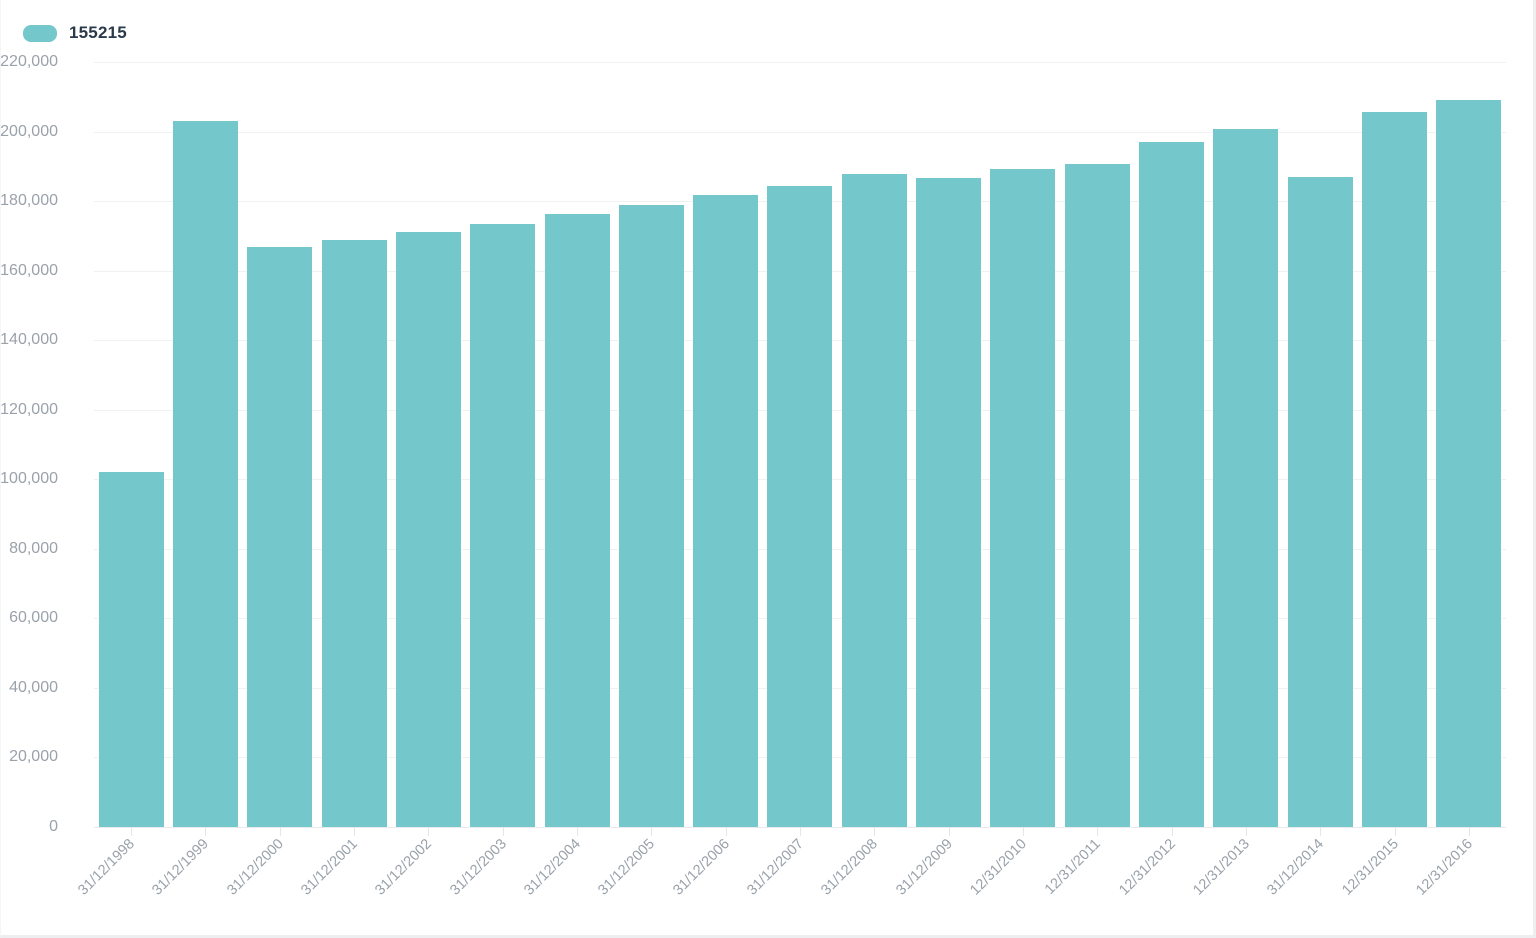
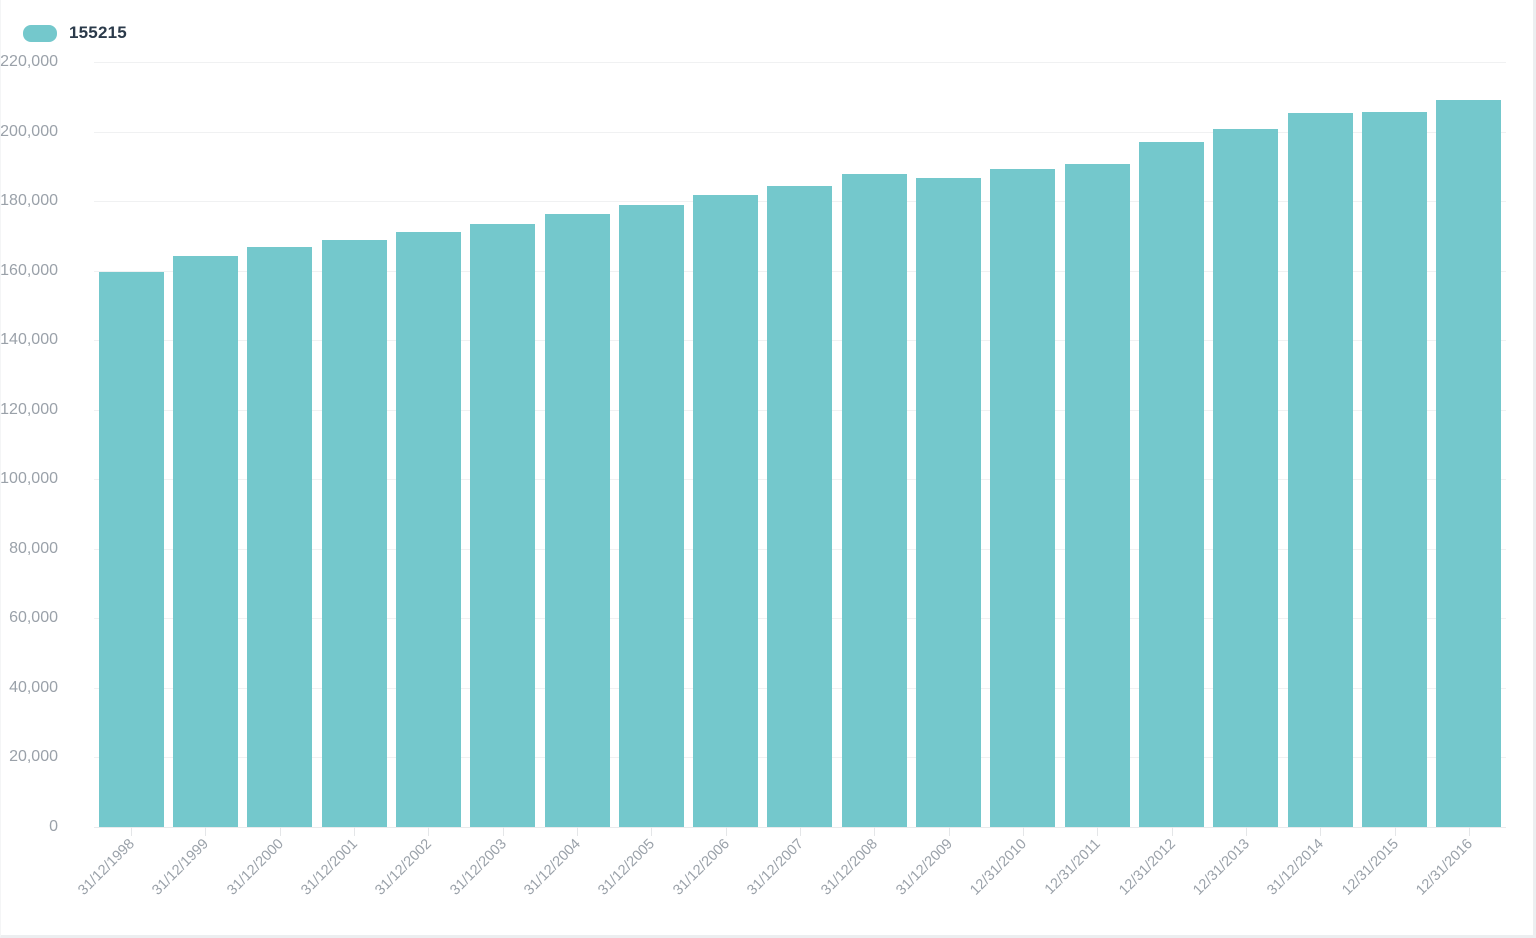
31/12/1998: 102000 -> 160000
31/12/1999: 203000 -> 164000
31/12/2014: 187000 -> 205000
